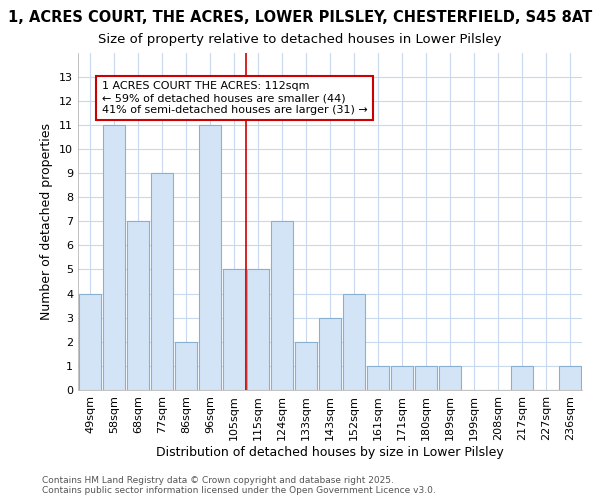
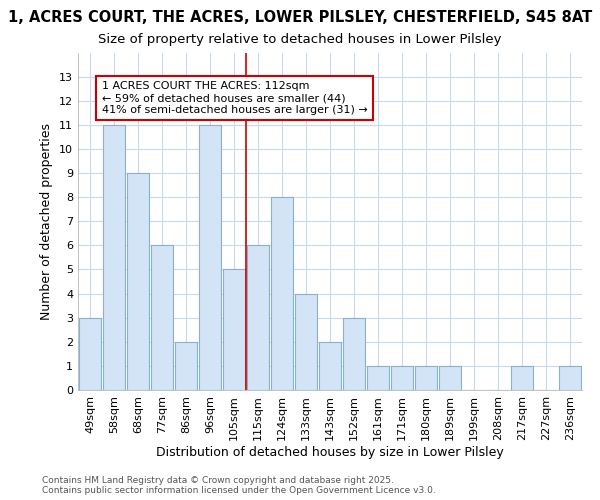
49sqm: 4 -> 3
68sqm: 7 -> 9
77sqm: 9 -> 6
115sqm: 5 -> 6
124sqm: 7 -> 8
133sqm: 2 -> 4
143sqm: 3 -> 2
152sqm: 4 -> 3
